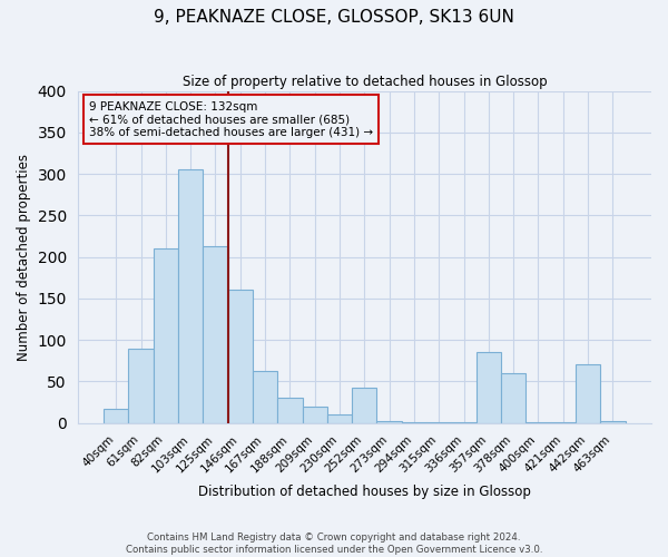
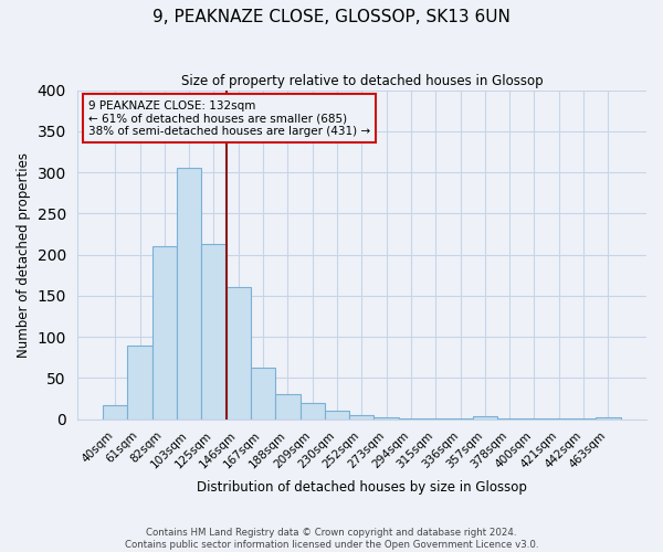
252sqm: 42 -> 5
357sqm: 86 -> 3
378sqm: 60 -> 1
442sqm: 70 -> 1
